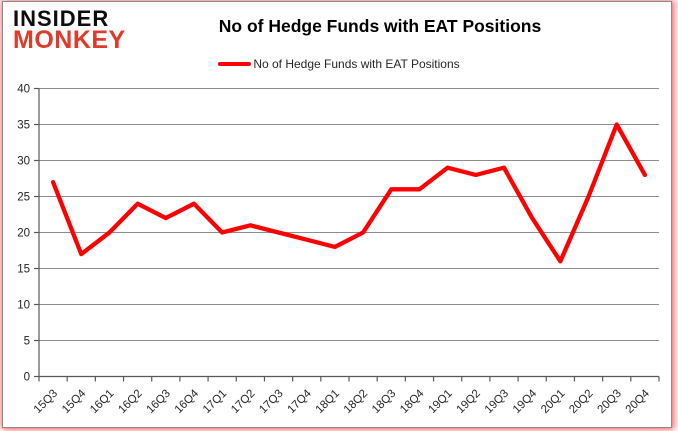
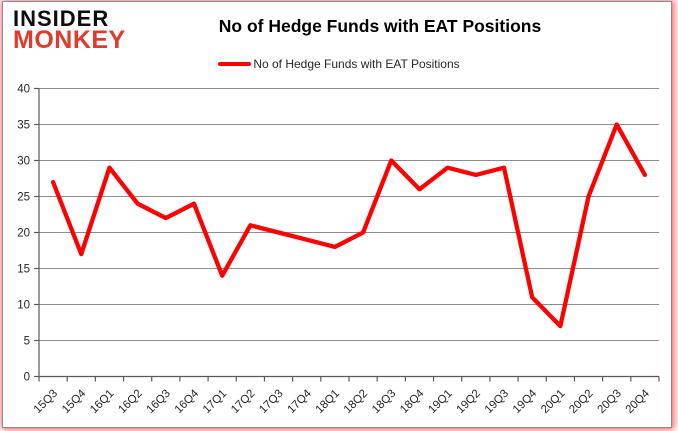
16Q1: 20 -> 29
17Q1: 20 -> 14
18Q3: 26 -> 30
19Q4: 22 -> 11
20Q1: 16 -> 7
